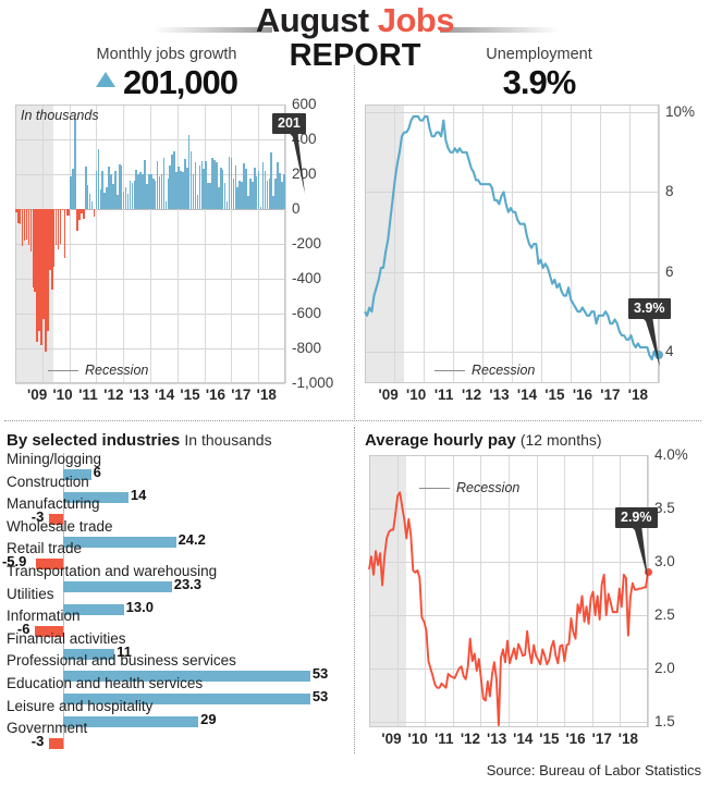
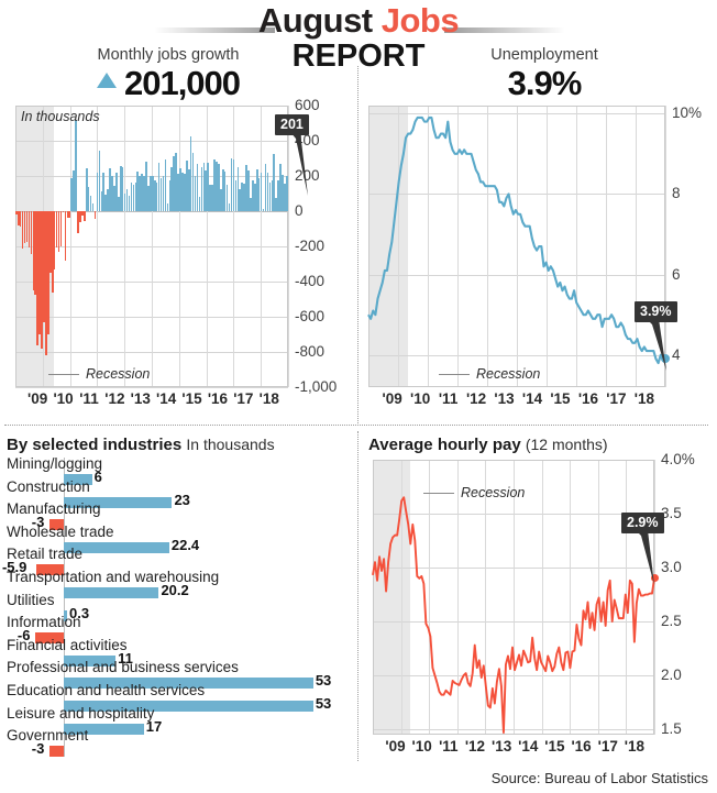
By selected industries/Construction: 14 -> 23
By selected industries/Wholesale trade: 24.2 -> 22.4
By selected industries/Transportation and warehousing: 23.3 -> 20.2
By selected industries/Utilities: 13.0 -> 0.3
By selected industries/Leisure and hospitality: 29 -> 17
